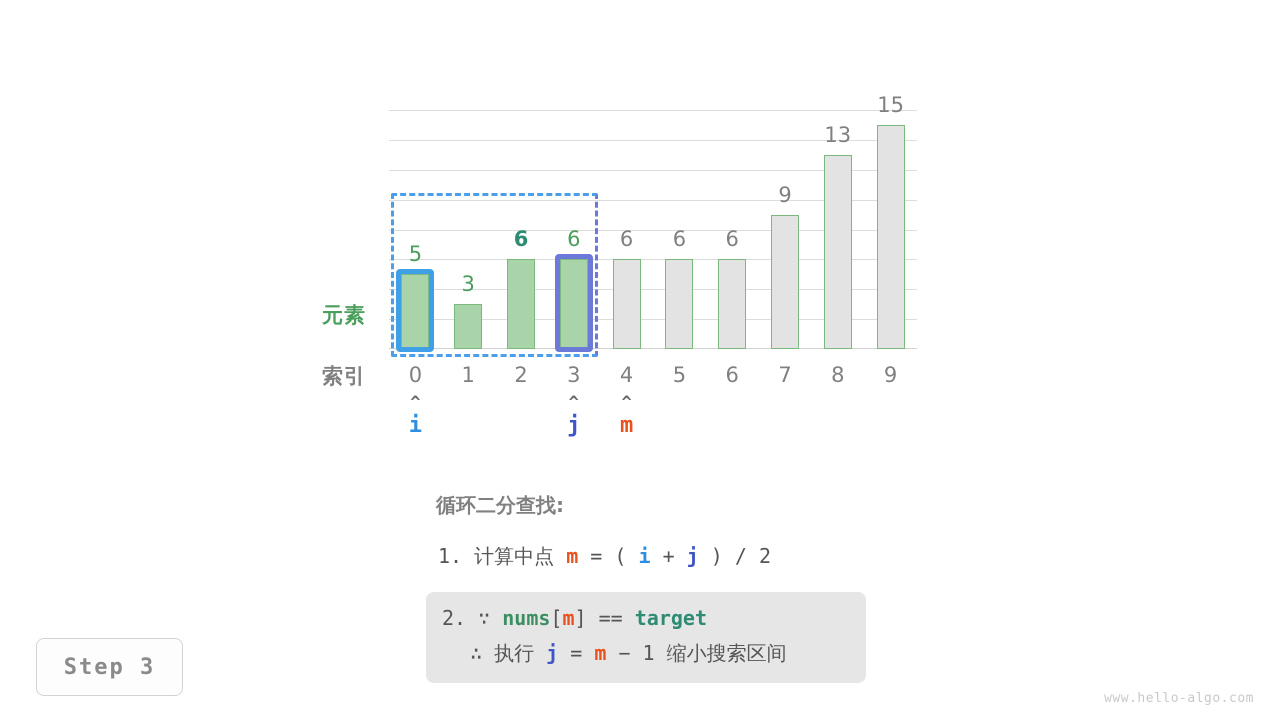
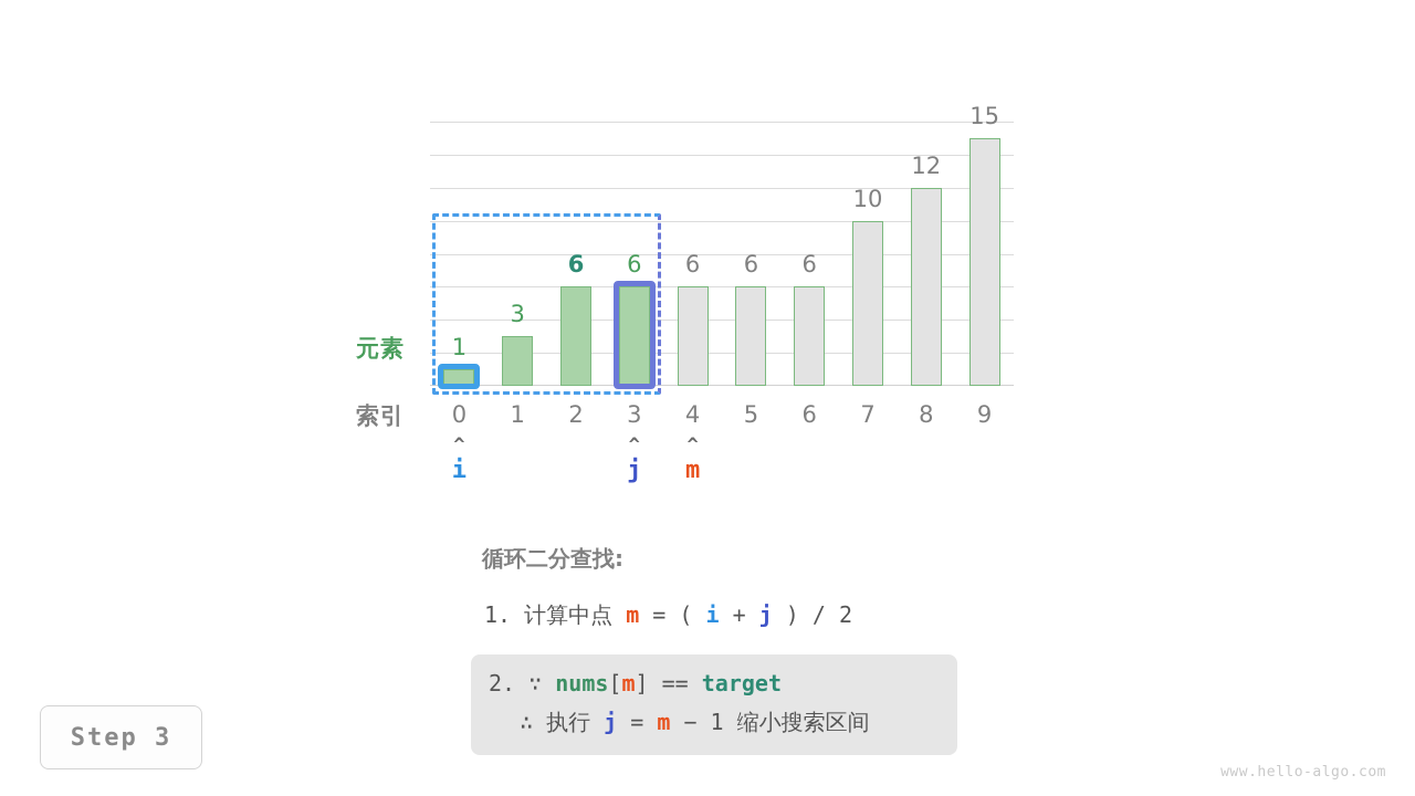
0: 5 -> 1
7: 9 -> 10
8: 13 -> 12
